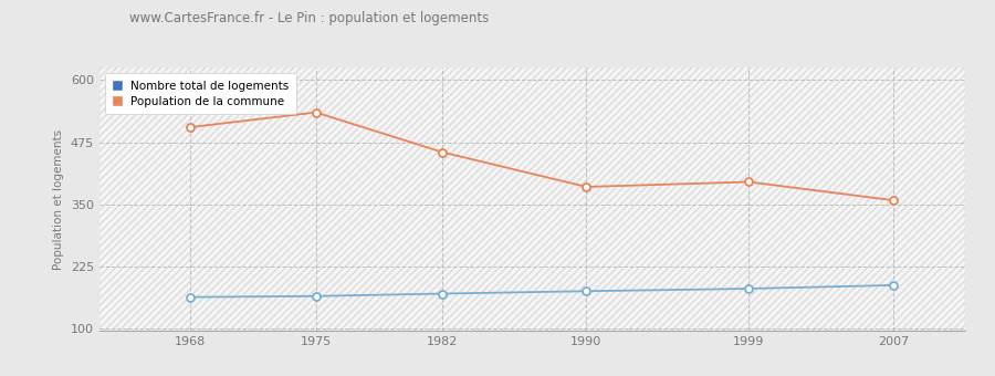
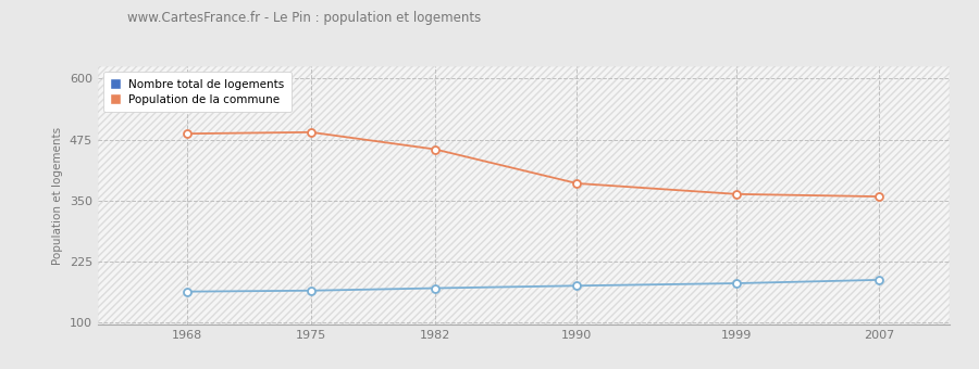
Population de la commune/1968: 505 -> 487
Population de la commune/1975: 535 -> 490
Population de la commune/1999: 395 -> 363
